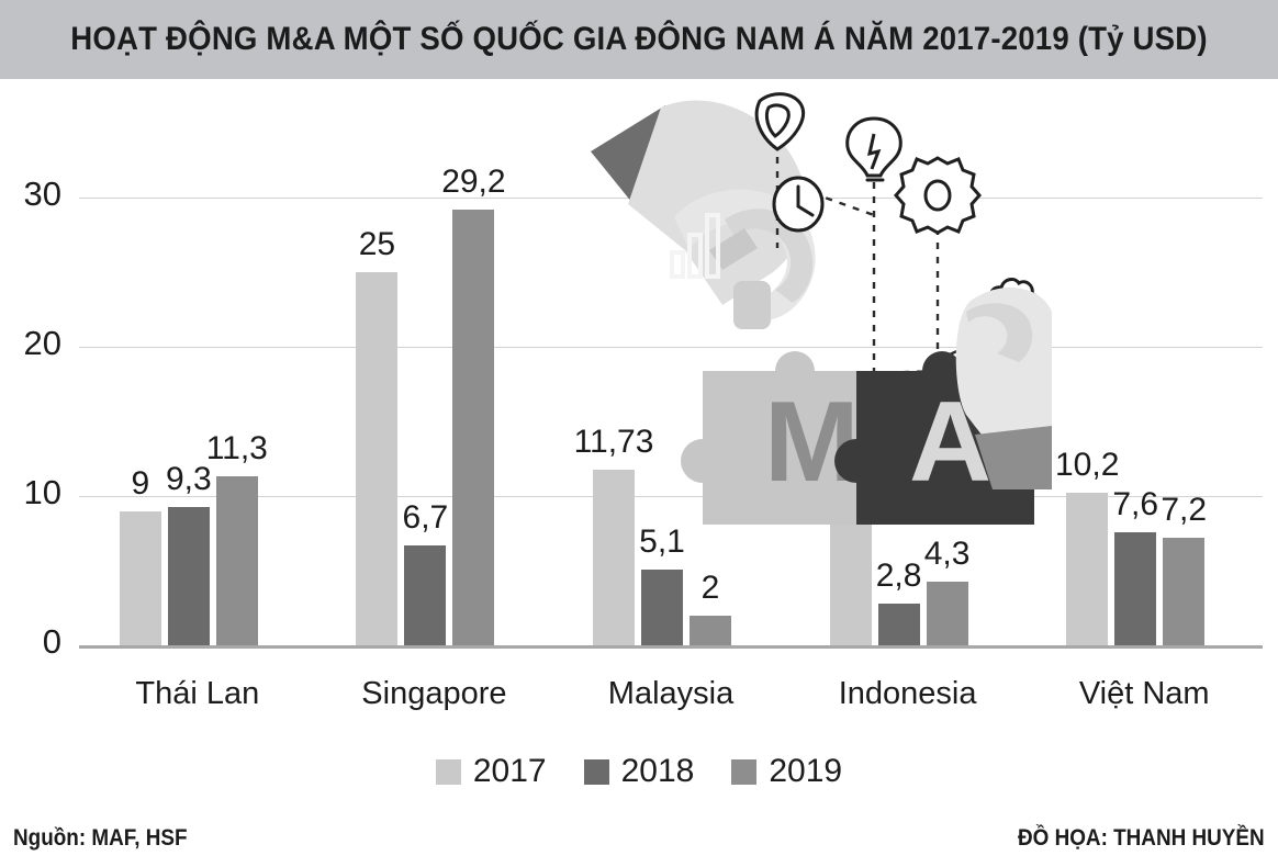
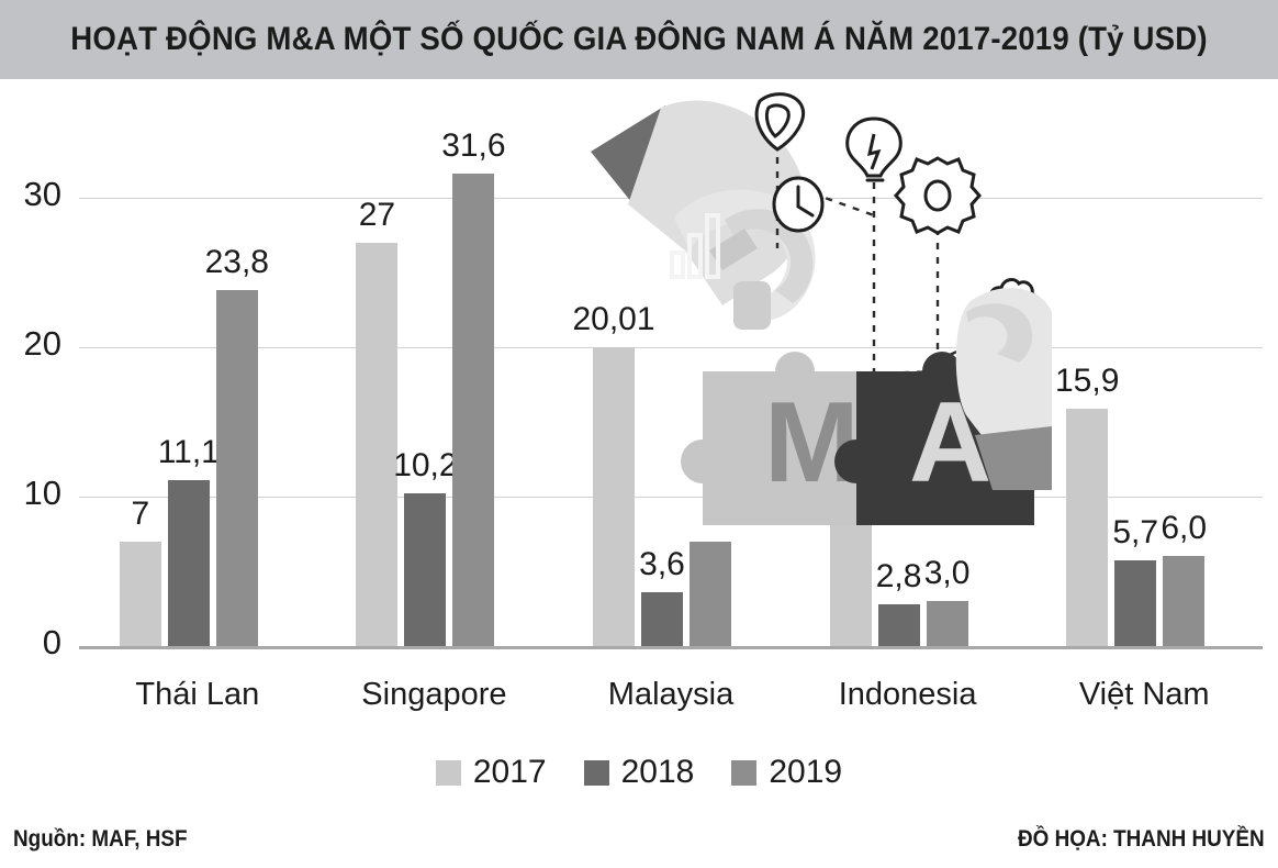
2017/Thái Lan: 9 -> 7
2018/Thái Lan: 9,3 -> 11,1
2019/Thái Lan: 11,3 -> 23,8
2017/Singapore: 25 -> 27
2018/Singapore: 6,7 -> 10,2
2019/Singapore: 29,2 -> 31,6
2017/Malaysia: 11,73 -> 20,01
2018/Malaysia: 5,1 -> 3,6
2019/Malaysia: 2 -> 7
2019/Indonesia: 4,3 -> 3,0
2017/Việt Nam: 10,2 -> 15,9
2018/Việt Nam: 7,6 -> 5,7
2019/Việt Nam: 7,2 -> 6,0
